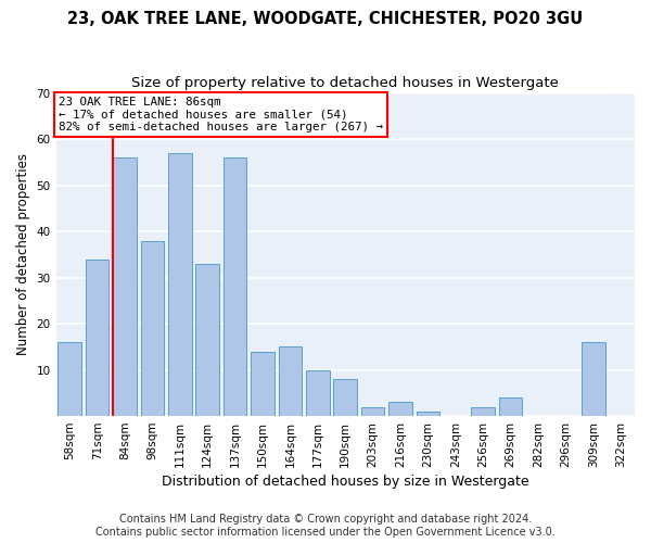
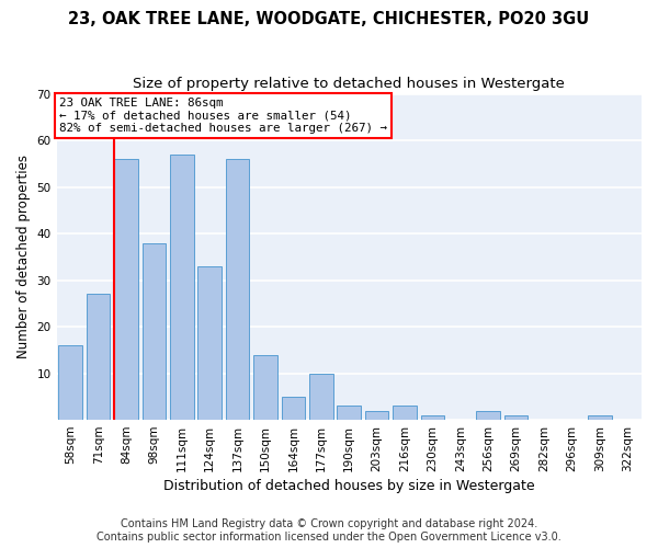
71sqm: 34 -> 27
164sqm: 15 -> 5
190sqm: 8 -> 3
269sqm: 4 -> 1
309sqm: 16 -> 1
